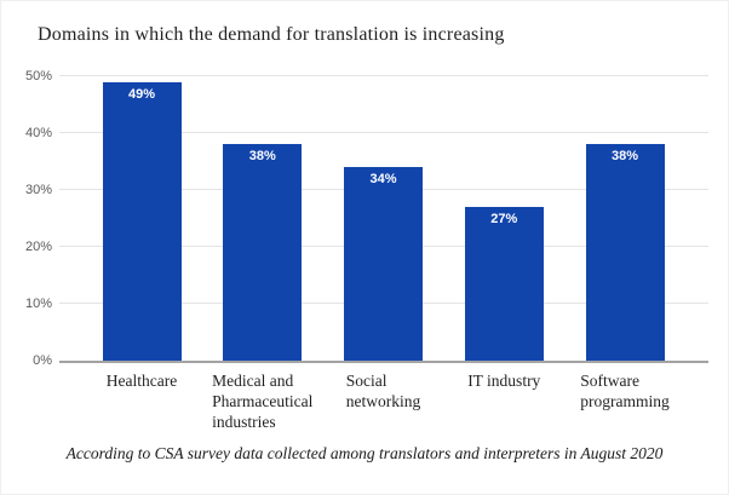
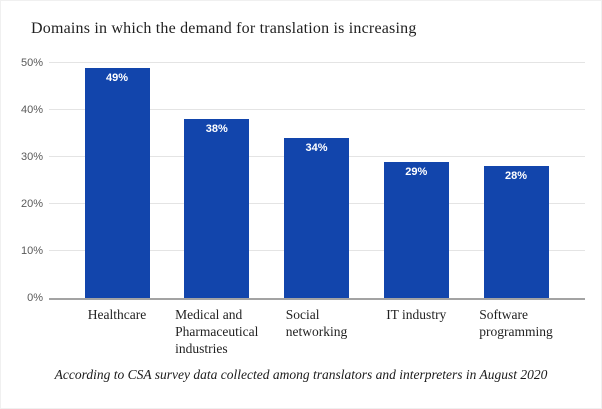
IT industry: 27% -> 29%
Software programming: 38% -> 28%
